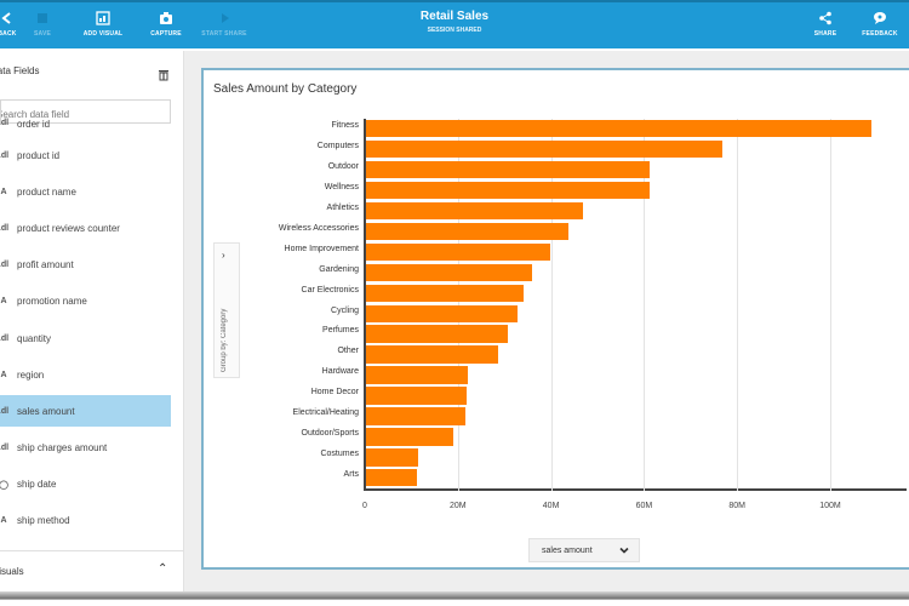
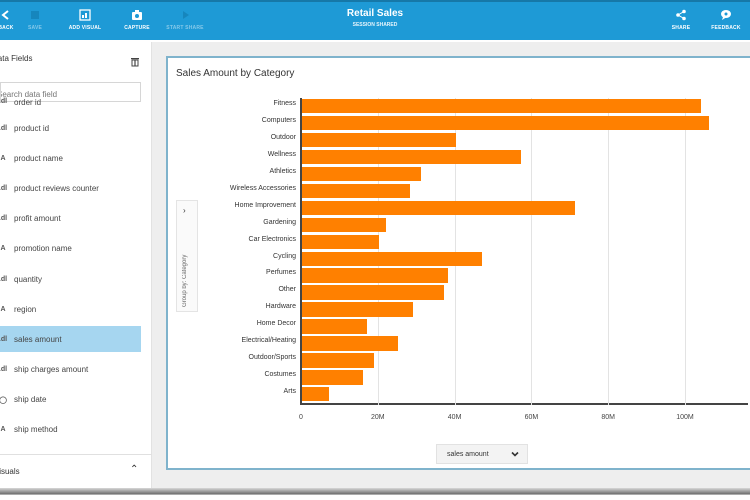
Fitness: 109M -> 104M
Computers: 77M -> 106M
Outdoor: 61M -> 40M
Wellness: 61M -> 57M
Athletics: 46M -> 31M
Wireless Accessories: 43M -> 28M
Home Improvement: 40M -> 71M
Gardening: 36M -> 22M
Car Electronics: 34M -> 20M
Cycling: 32M -> 47M
Perfumes: 30M -> 38M
Other: 28M -> 37M
Hardware: 22M -> 29M
Home Decor: 22M -> 17M
Electrical/Heating: 21M -> 25M
Costumes: 11M -> 16M
Arts: 11M -> 7M
